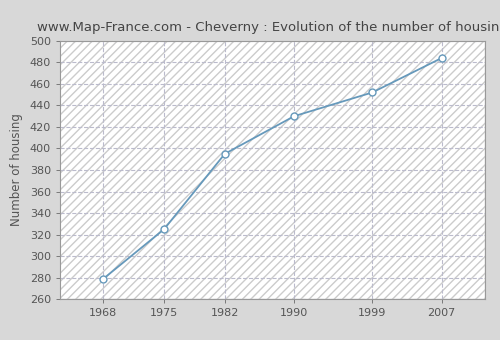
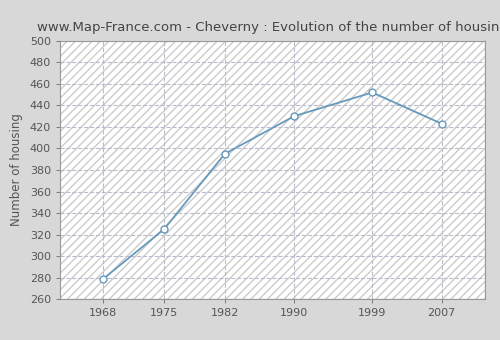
2007: 484 -> 423
